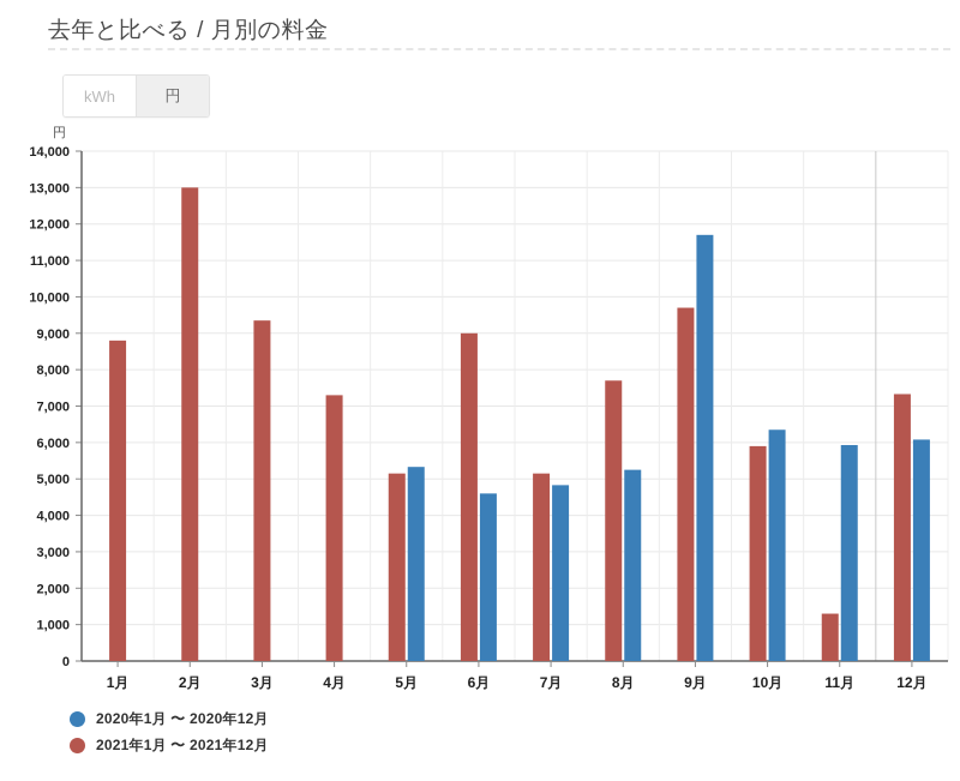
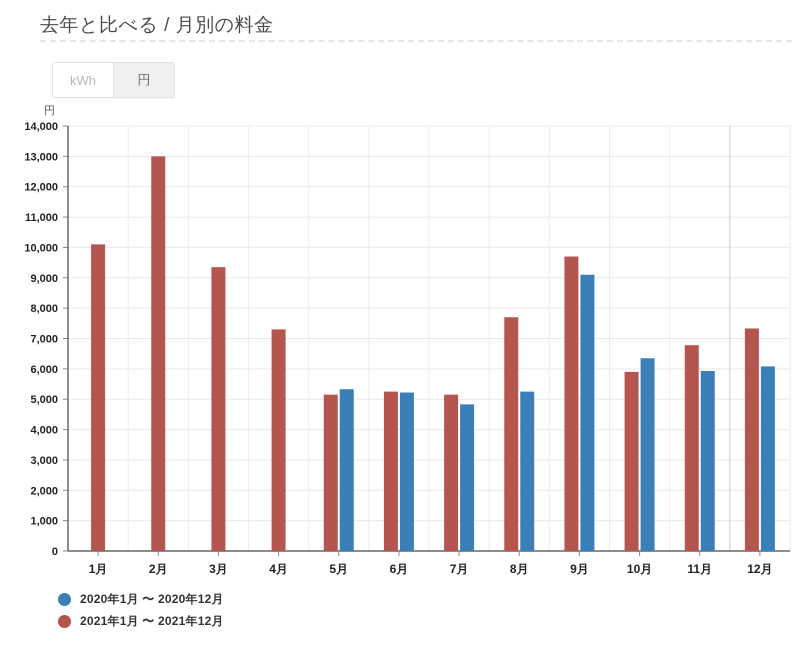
2021年1月 〜 2021年12月/1月: 8800 -> 10100
2021年1月 〜 2021年12月/6月: 9000 -> 5200
2020年1月 〜 2020年12月/6月: 4600 -> 5200
2020年1月 〜 2020年12月/9月: 11700 -> 9100
2021年1月 〜 2021年12月/11月: 1300 -> 6800
